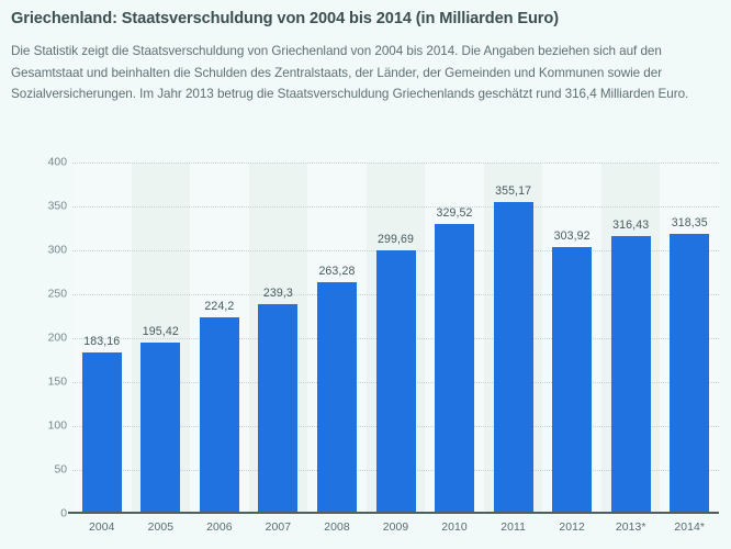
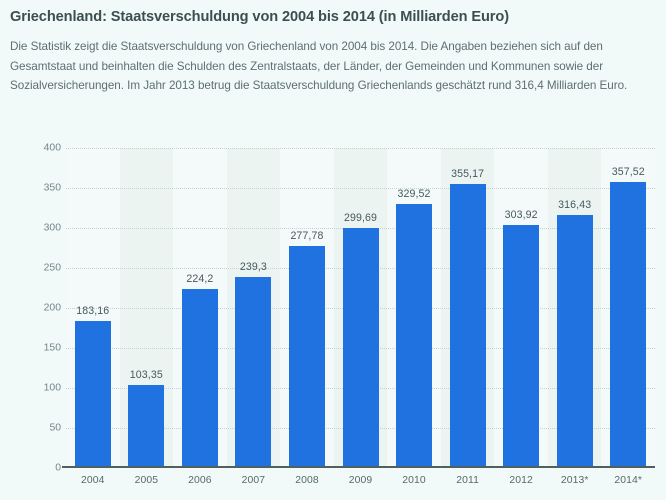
2005: 195,42 -> 103,35
2008: 263,28 -> 277,78
2014*: 318,35 -> 357,52
